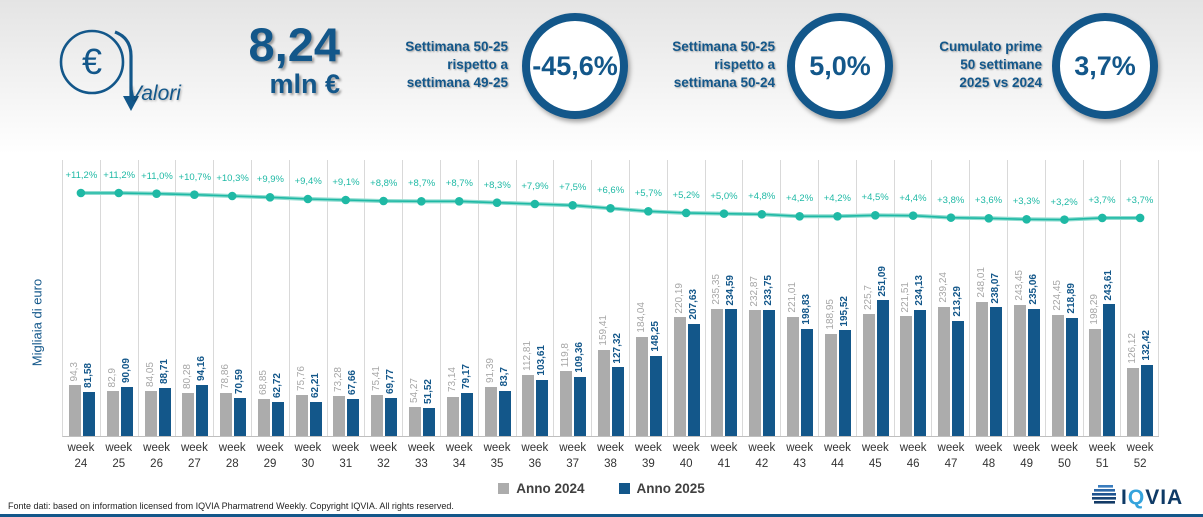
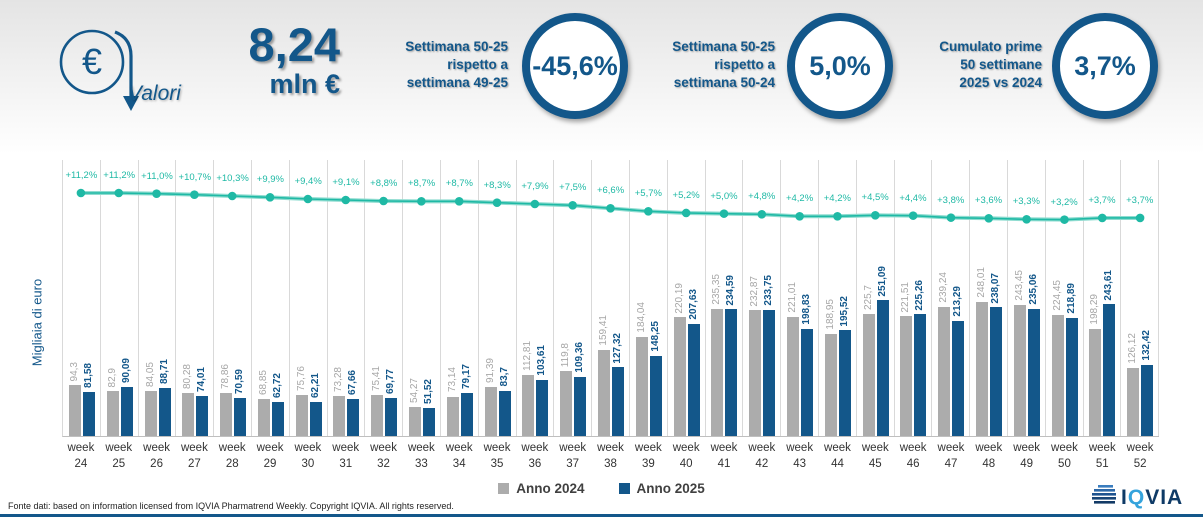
Anno 2025/27: 94,16 -> 74,01
Anno 2025/46: 234,13 -> 225,26
